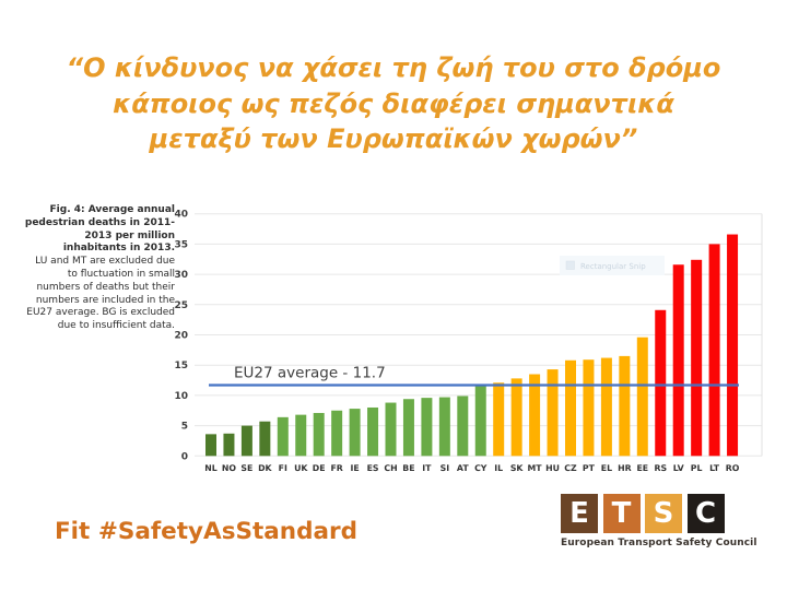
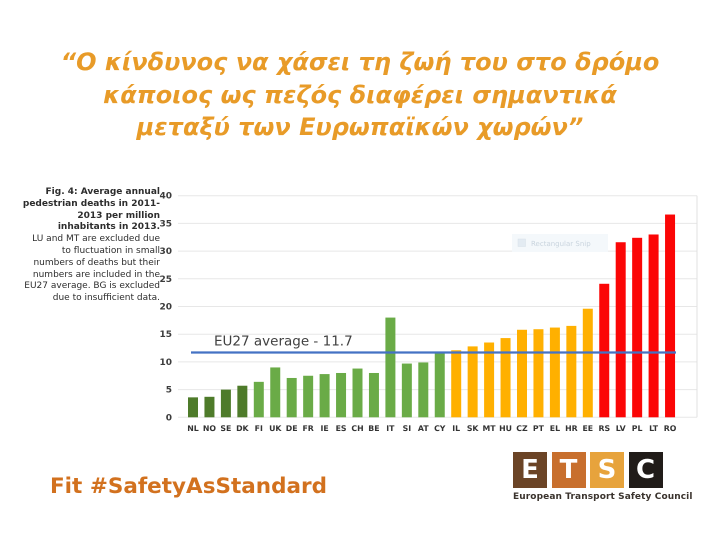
UK: 7 -> 9
BE: 9 -> 8
IT: 10 -> 18
LT: 35 -> 33
